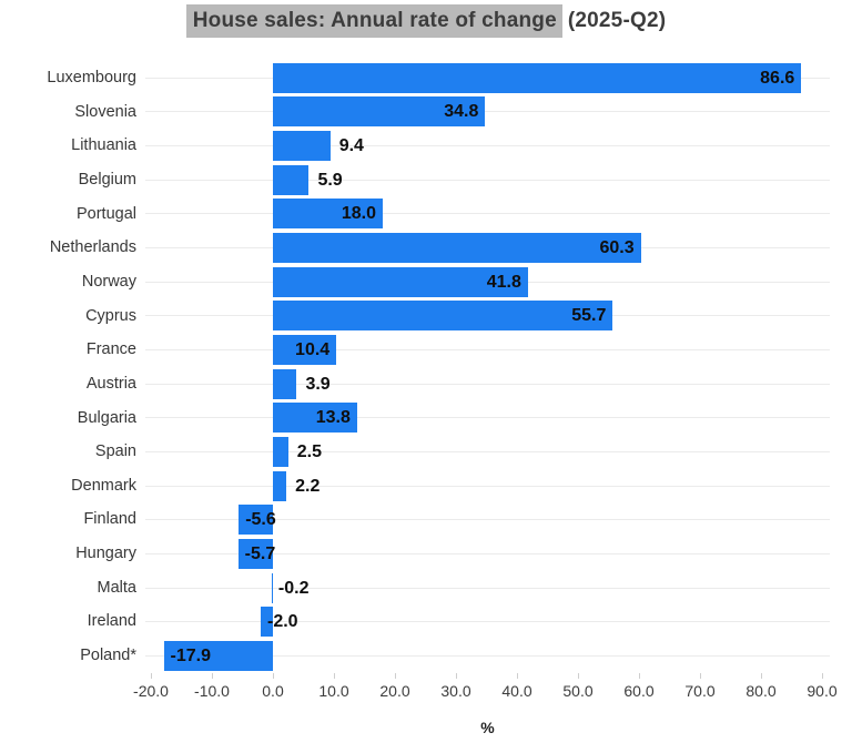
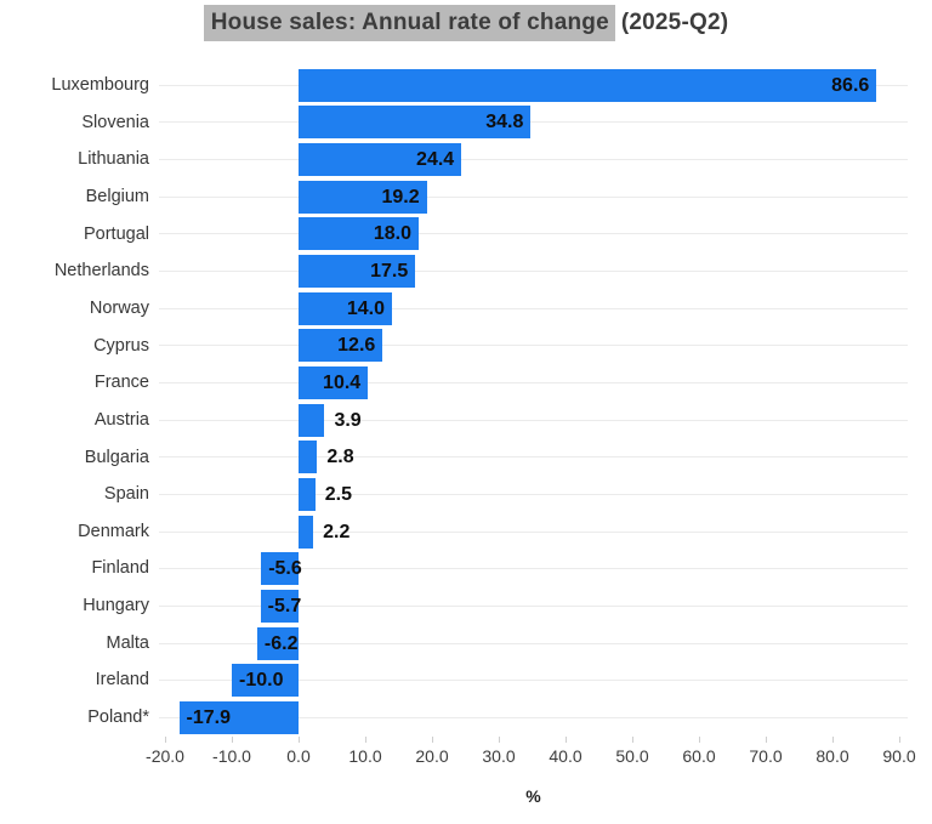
Lithuania: 9.4 -> 24.4
Belgium: 5.9 -> 19.2
Netherlands: 60.3 -> 17.5
Norway: 41.8 -> 14.0
Cyprus: 55.7 -> 12.6
Bulgaria: 13.8 -> 2.8
Malta: -0.2 -> -6.2
Ireland: -2.0 -> -10.0
